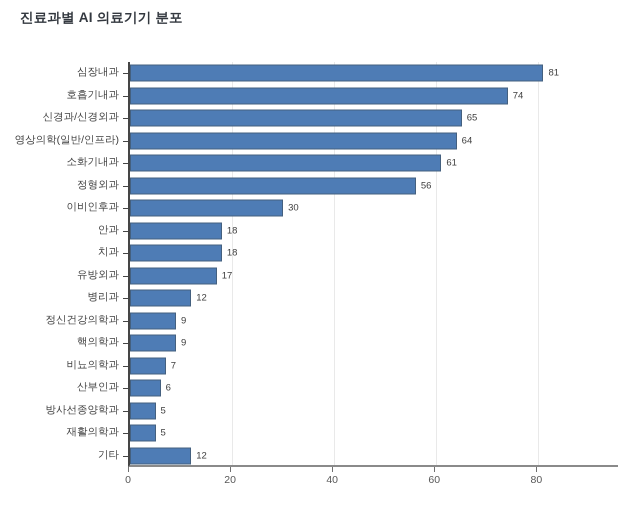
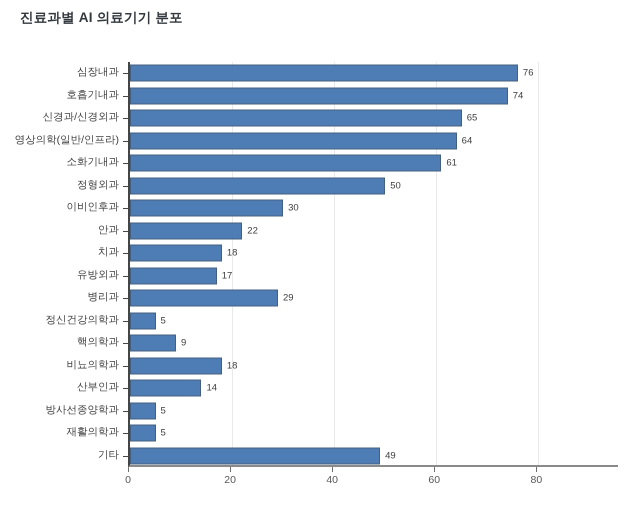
심장내과: 81 -> 76
정형외과: 56 -> 50
안과: 18 -> 22
병리과: 12 -> 29
정신건강의학과: 9 -> 5
비뇨의학과: 7 -> 18
산부인과: 6 -> 14
기타: 12 -> 49
